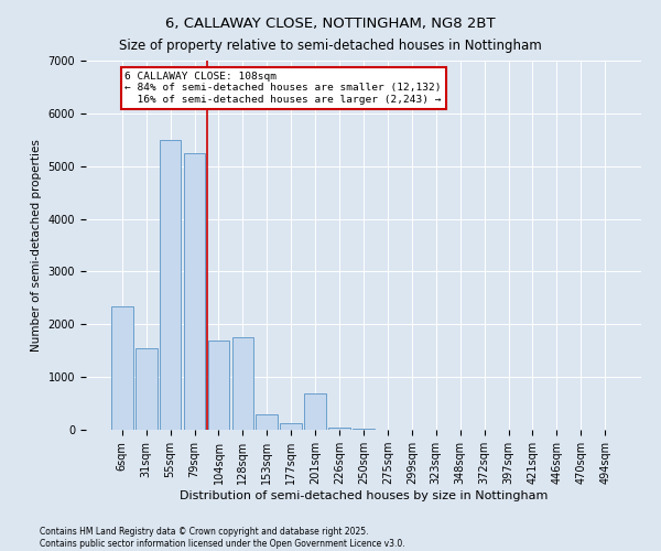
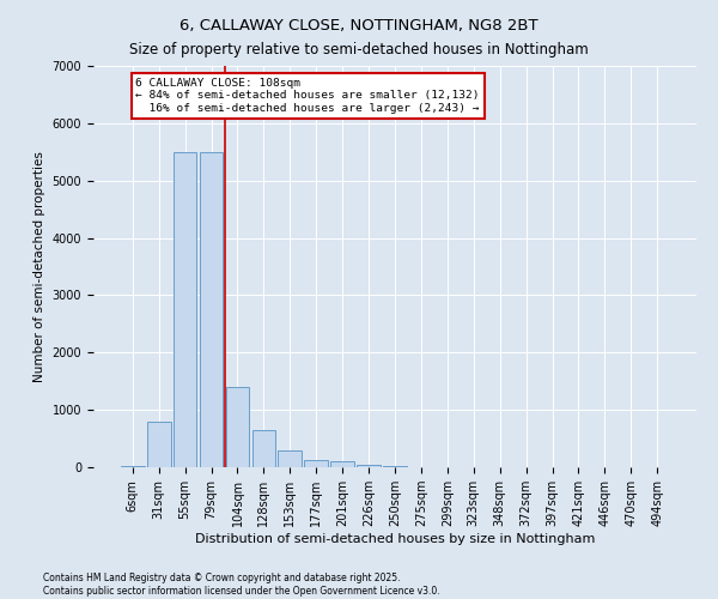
6sqm: 2350 -> 30
31sqm: 1550 -> 800
79sqm: 5250 -> 5500
104sqm: 1700 -> 1400
128sqm: 1750 -> 650
201sqm: 700 -> 100
